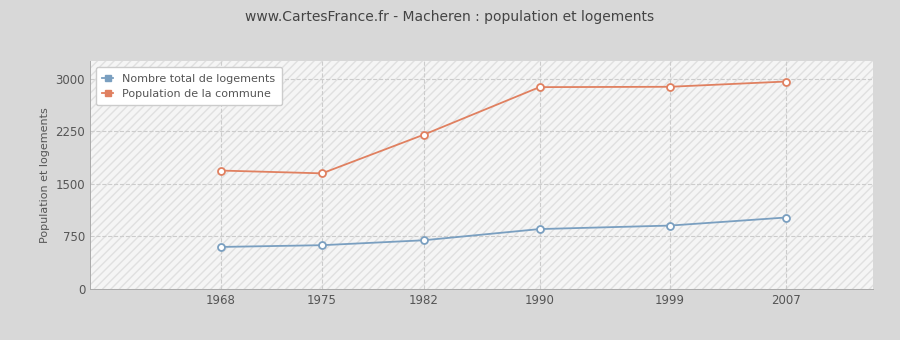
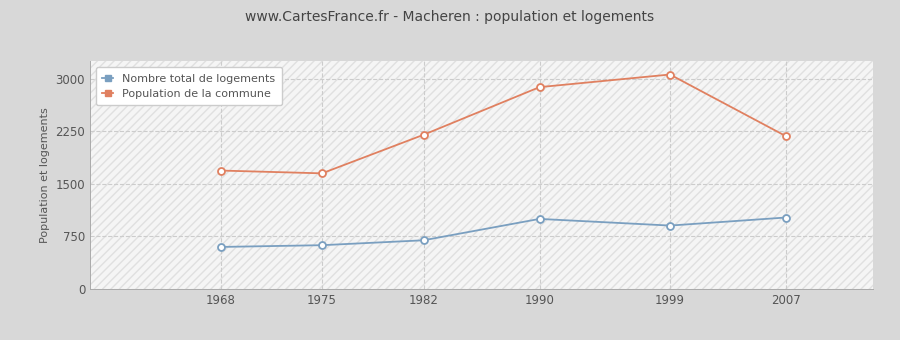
Nombre total de logements/1990: 860 -> 1000
Population de la commune/1999: 2880 -> 3060
Population de la commune/2007: 2960 -> 2180
